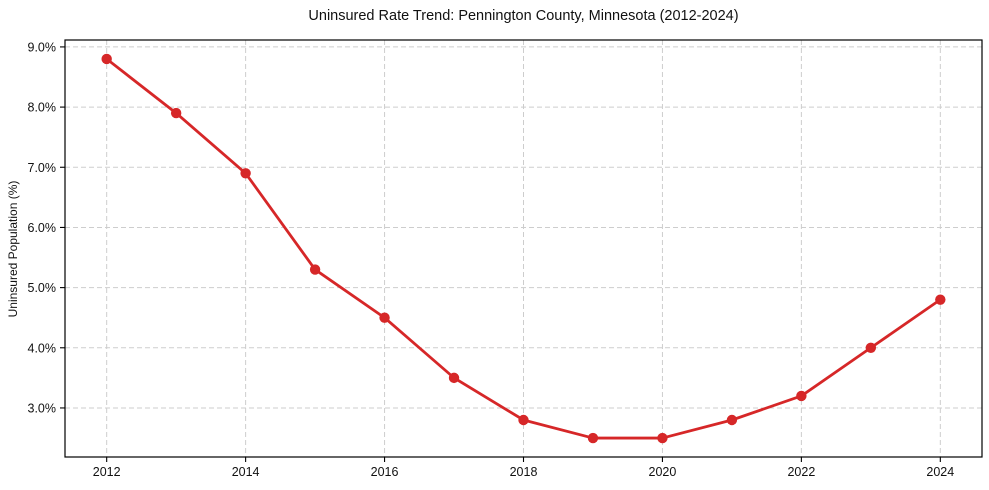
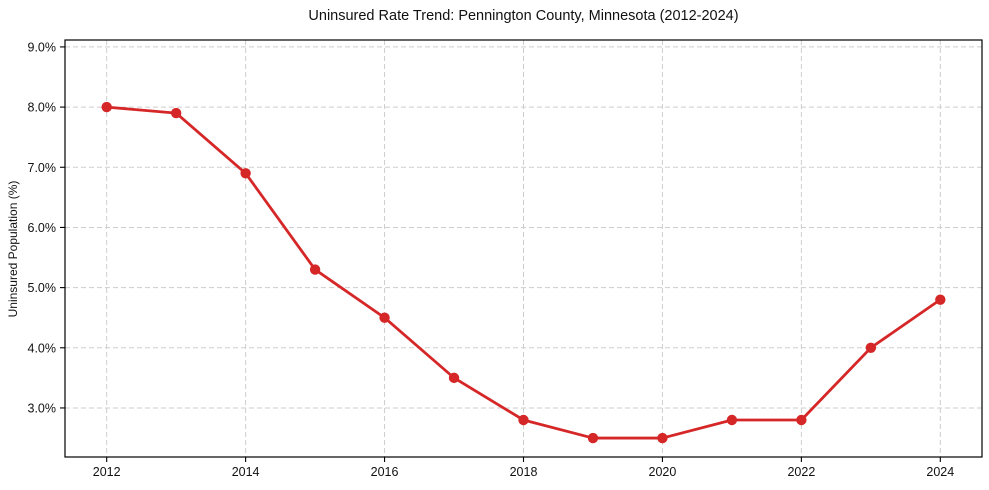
2012: 8.8% -> 8.0%
2022: 3.2% -> 2.8%
